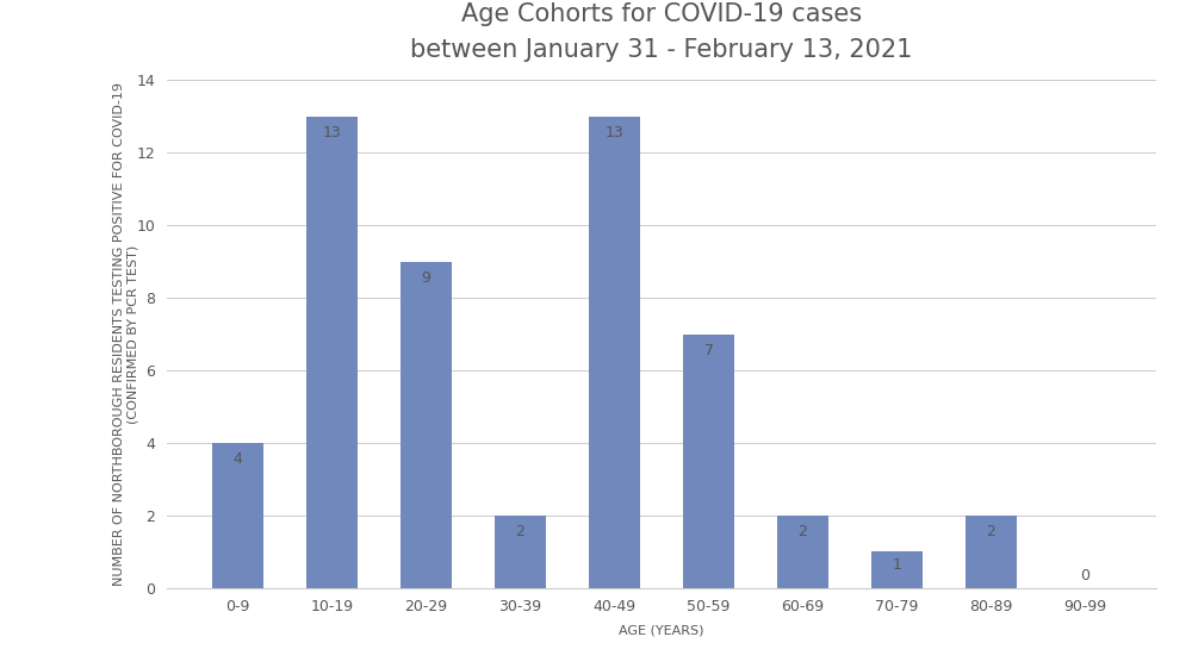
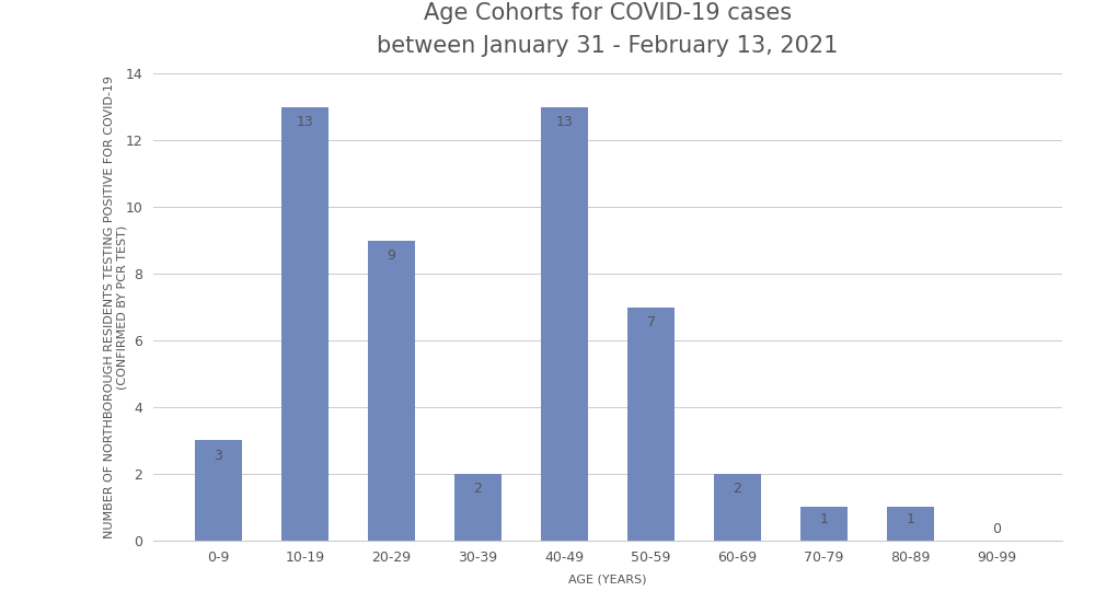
0-9: 4 -> 3
80-89: 2 -> 1
